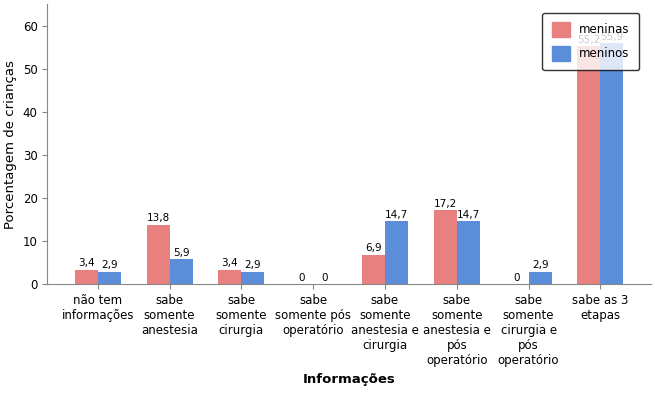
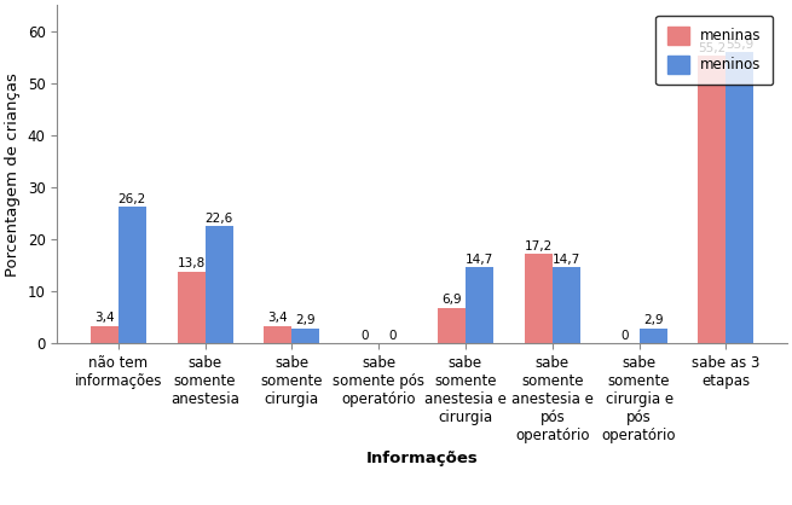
meninos/não tem informações: 2,9 -> 26,2
meninos/sabe somente anestesia: 5,9 -> 22,6
